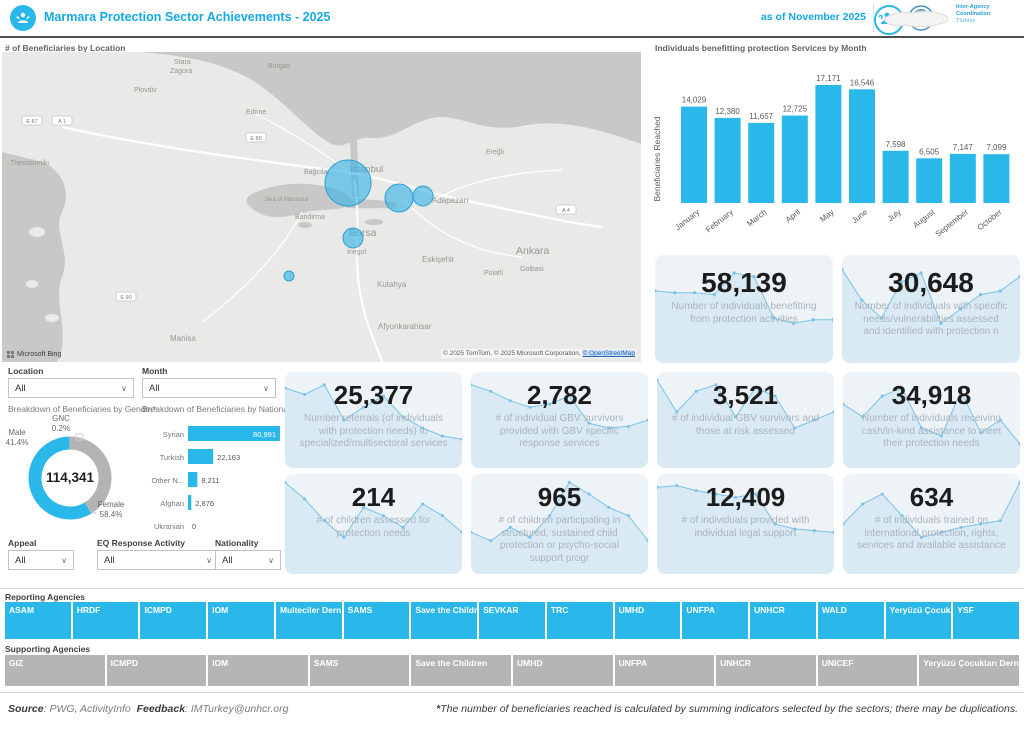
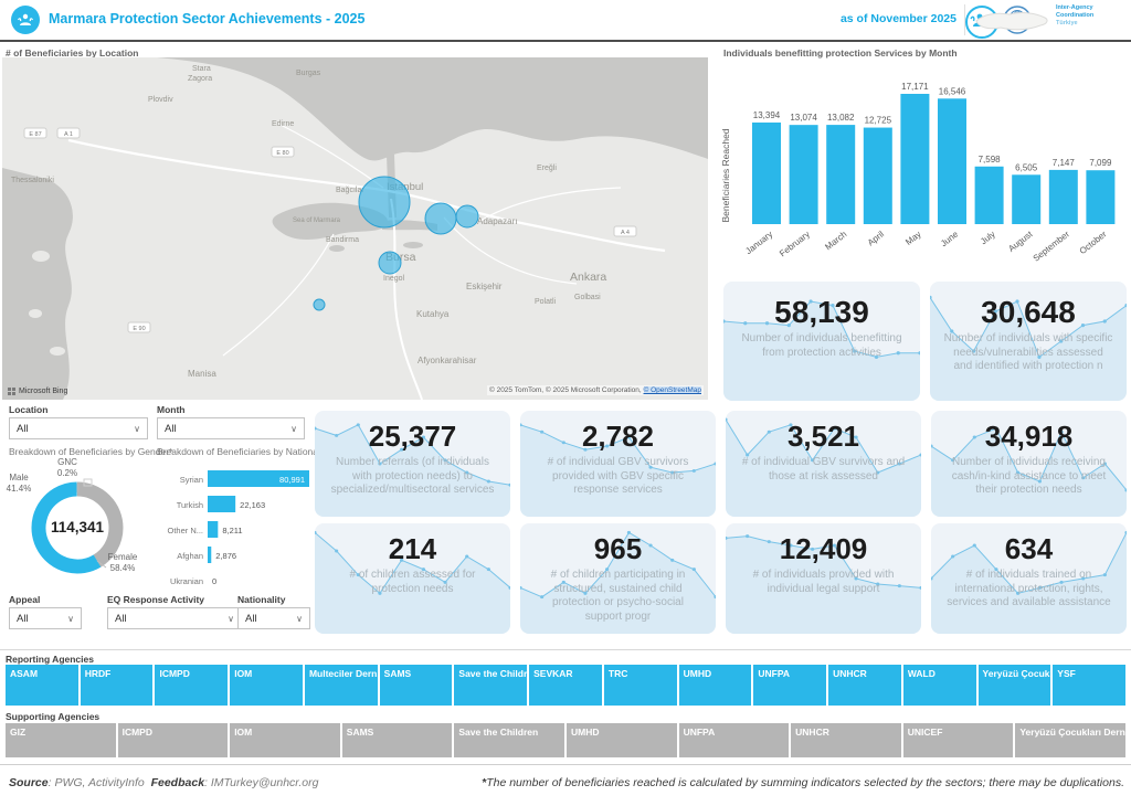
Individuals benefitting protection Services by Month/January: 14,029 -> 13,394
Individuals benefitting protection Services by Month/February: 12,380 -> 13,074
Individuals benefitting protection Services by Month/March: 11,657 -> 13,082
